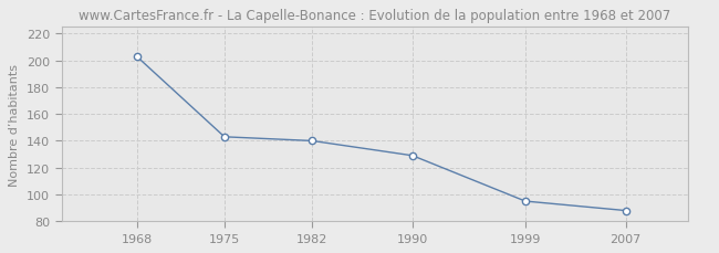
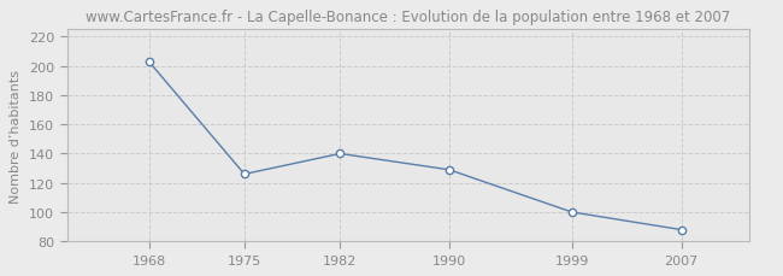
1975: 143 -> 126
1999: 95 -> 100
